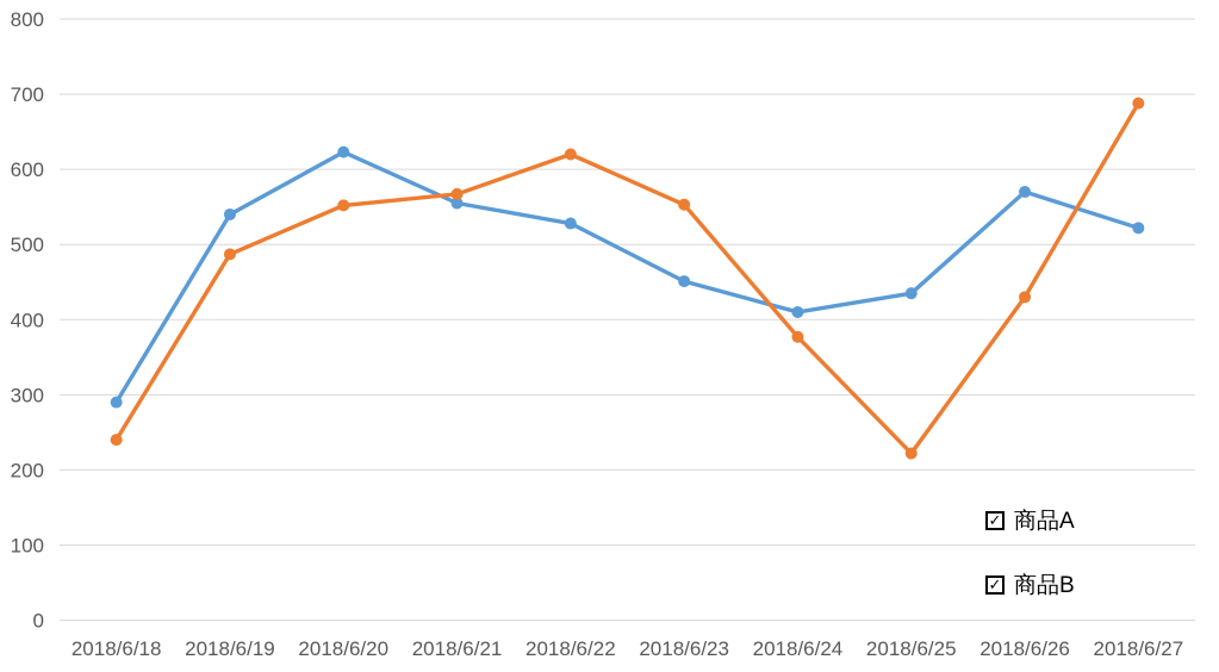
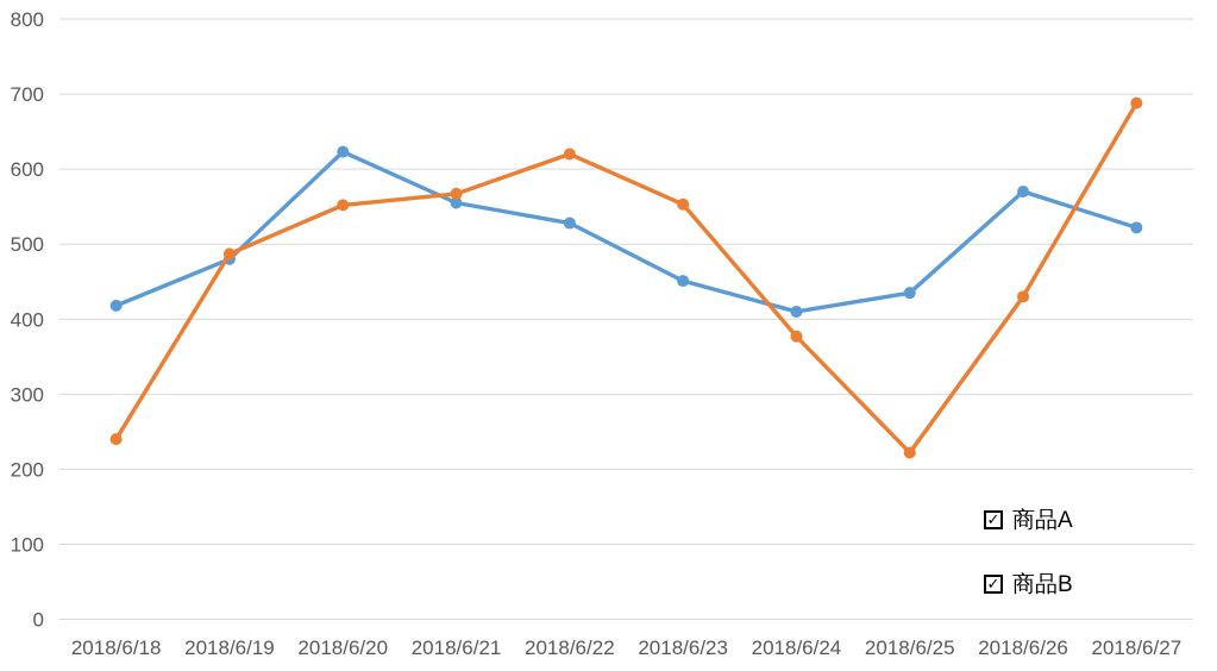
商品A/2018/6/18: 290 -> 420
商品A/2018/6/19: 540 -> 480
